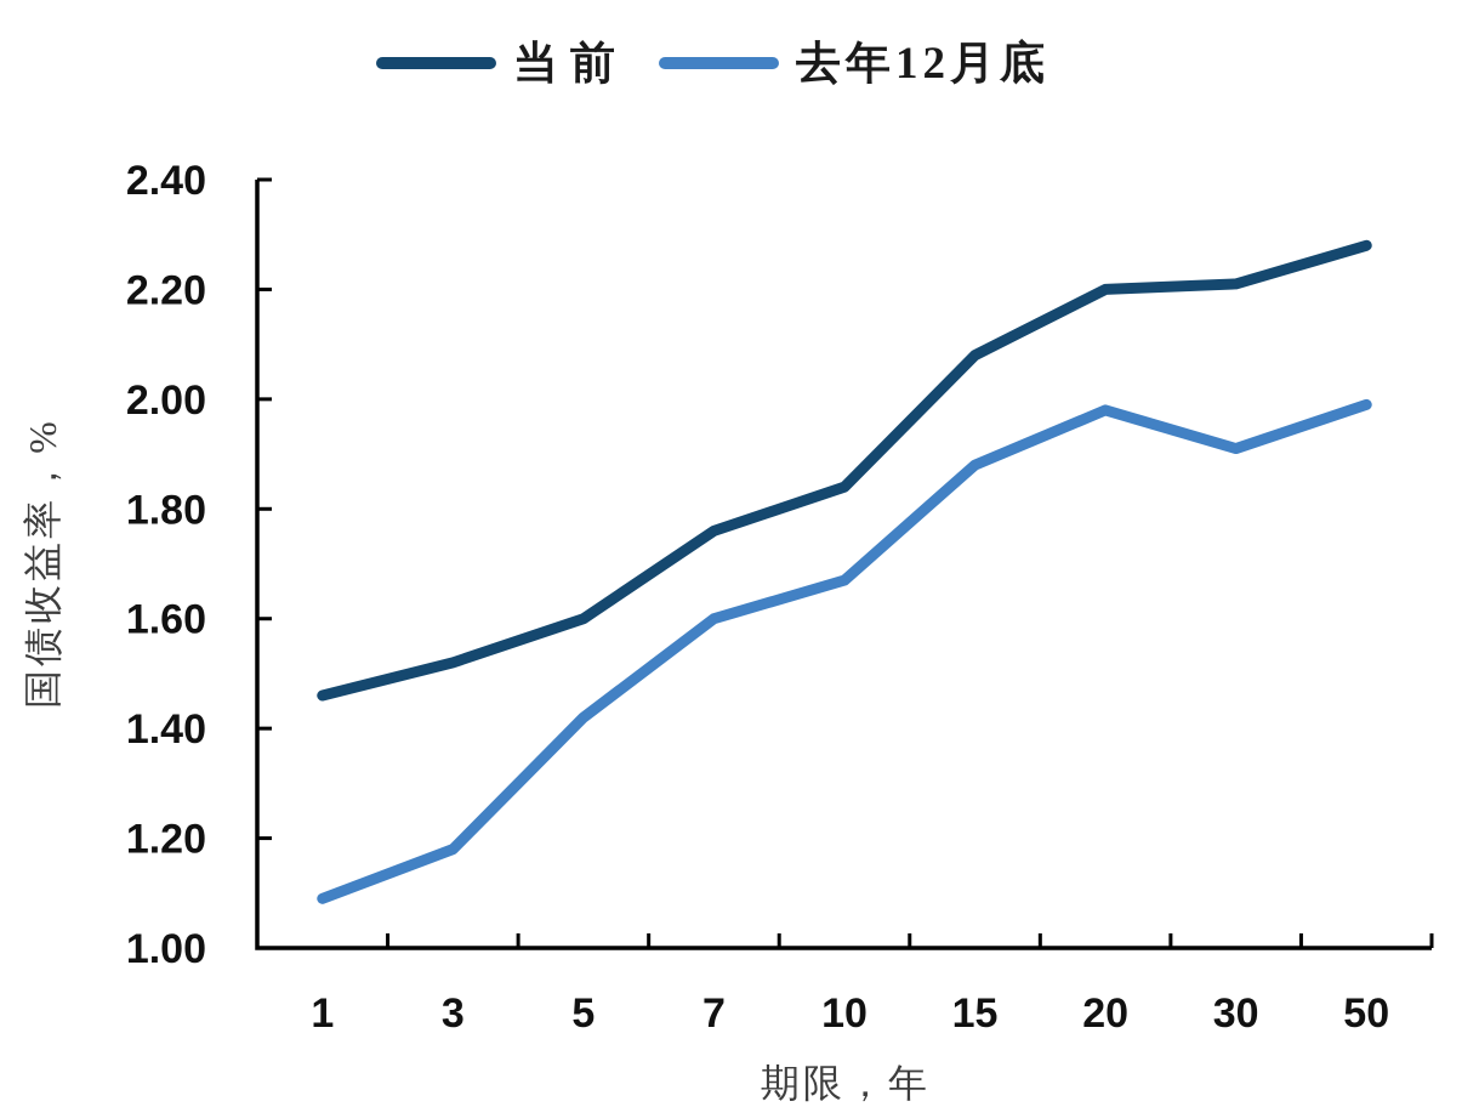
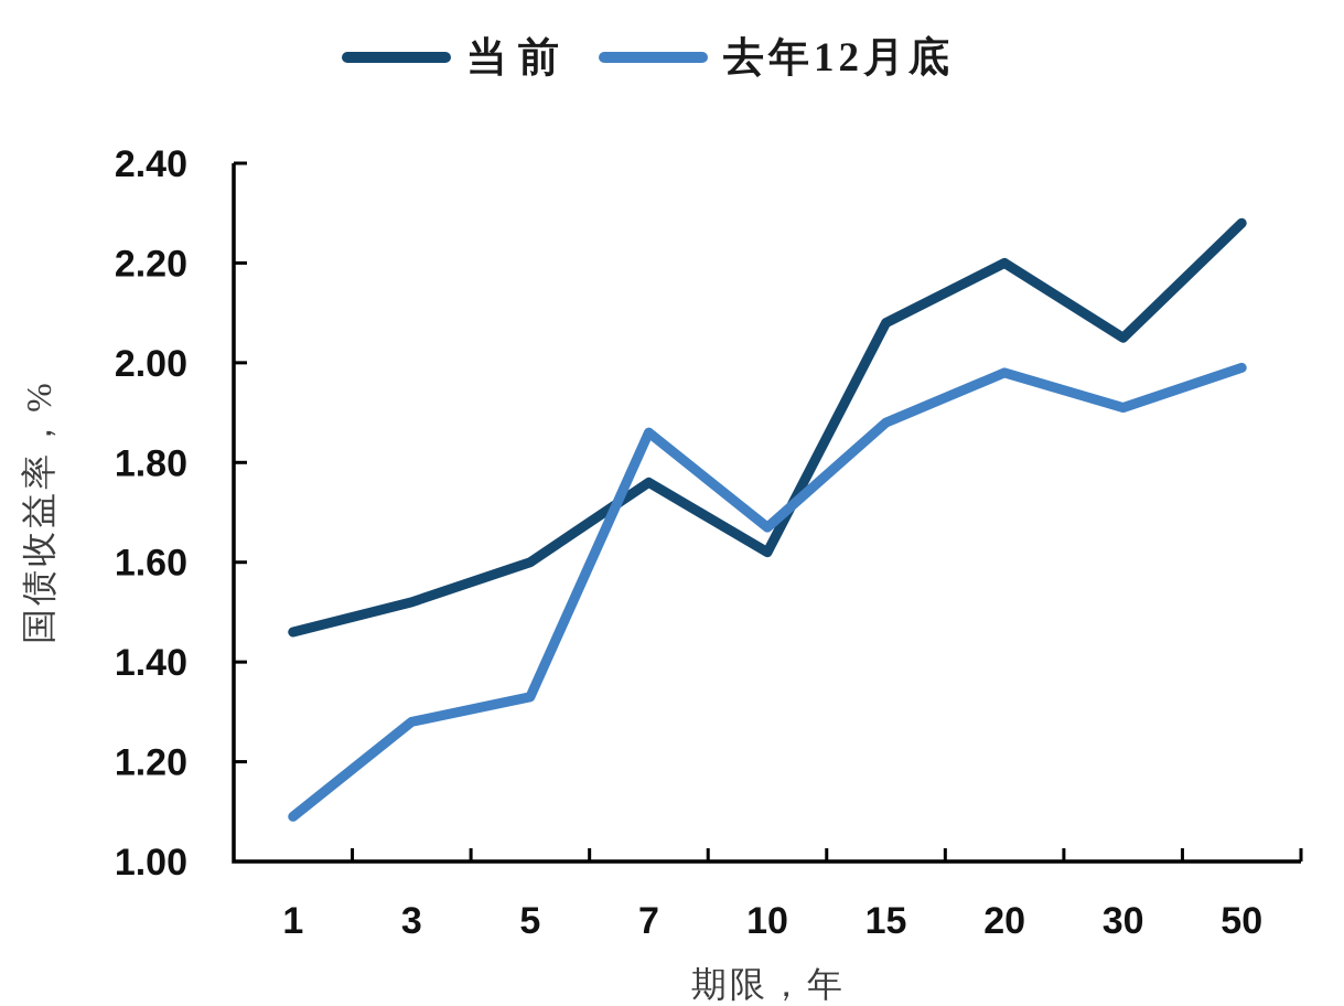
去年12月底/3: 1.18 -> 1.28
去年12月底/5: 1.42 -> 1.33
去年12月底/7: 1.60 -> 1.86
当前/10: 1.84 -> 1.62
当前/30: 2.21 -> 2.05
